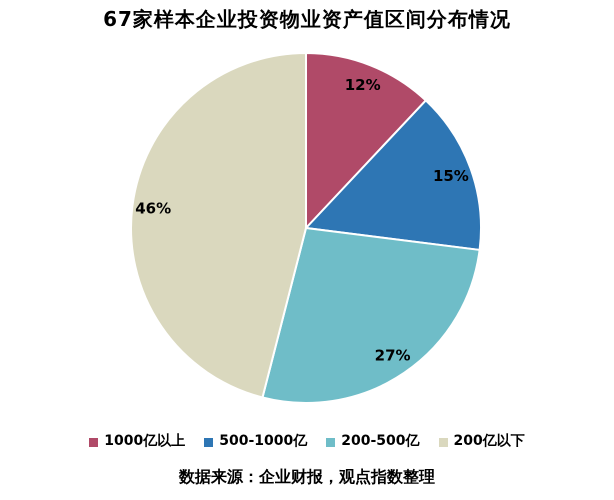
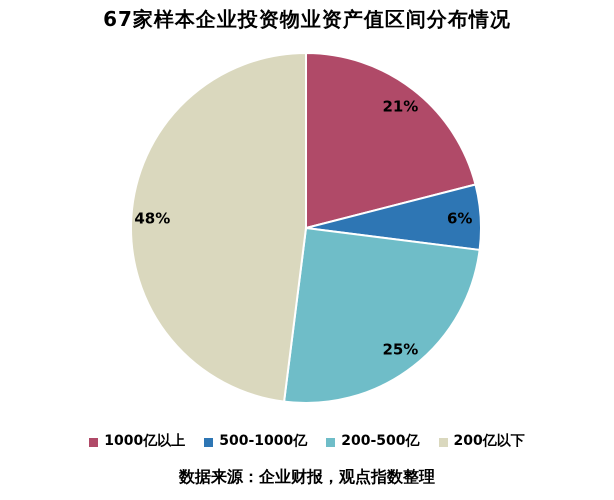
1000亿以上: 12% -> 21%
500-1000亿: 15% -> 6%
200-500亿: 27% -> 25%
200亿以下: 46% -> 48%
